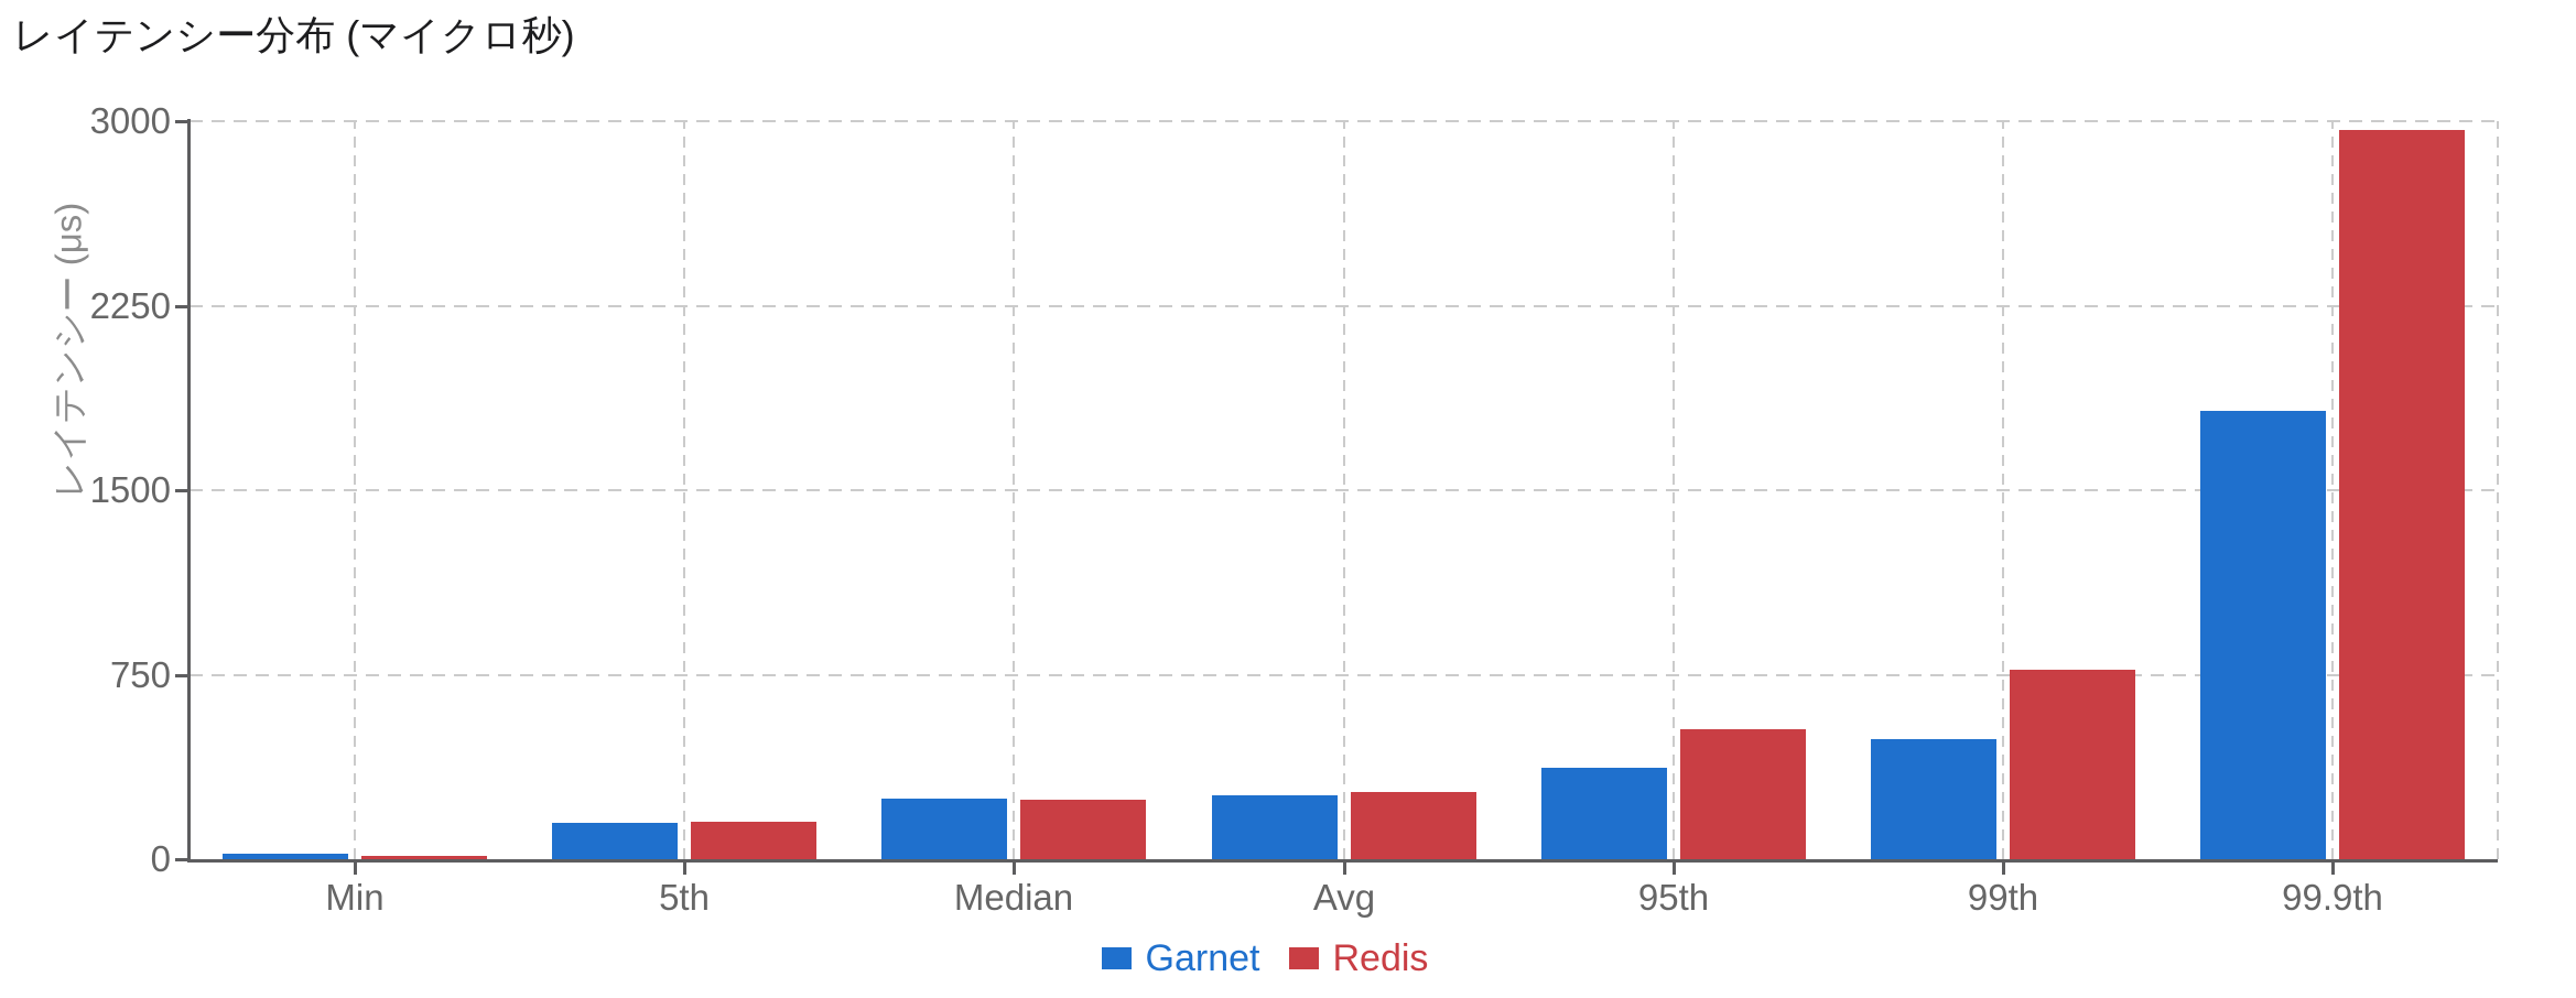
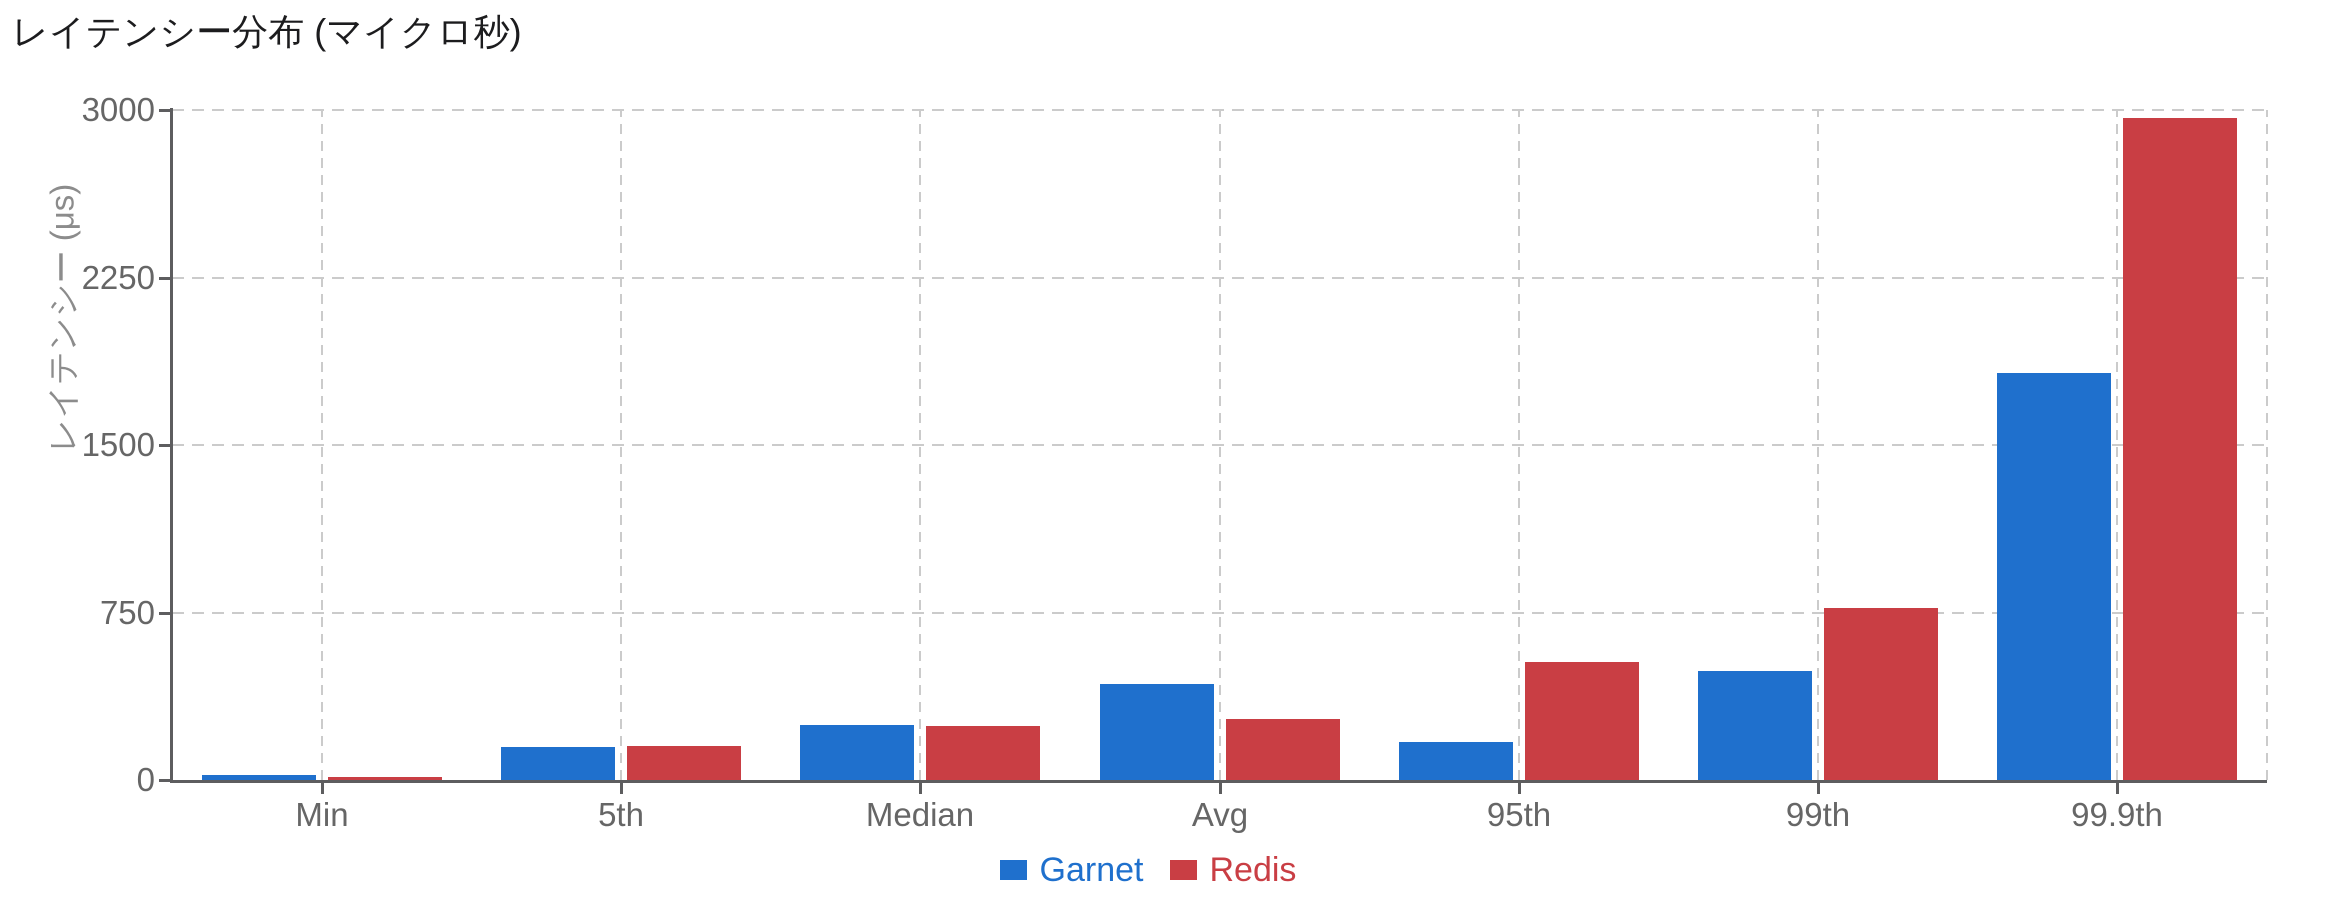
Garnet/Avg: 260 -> 430
Garnet/95th: 370 -> 170
